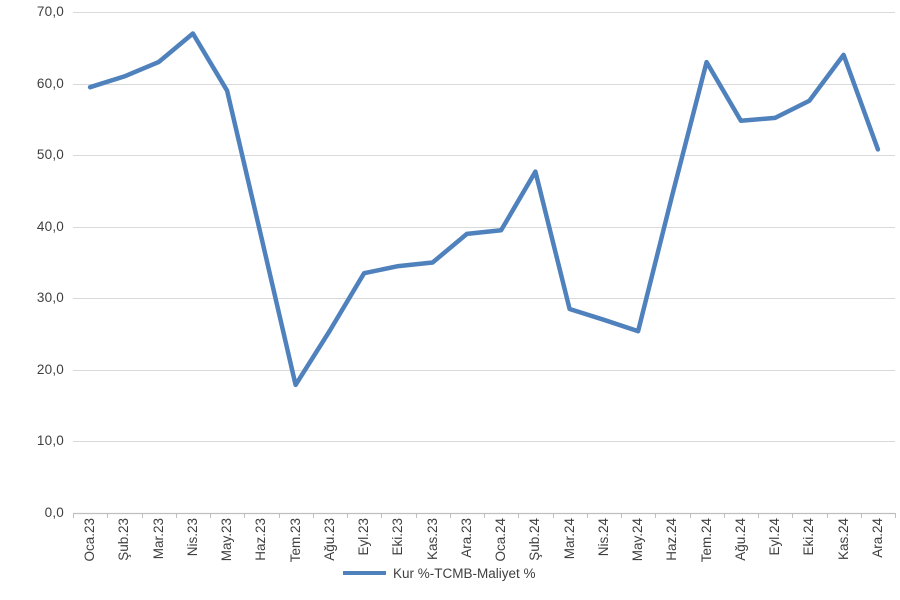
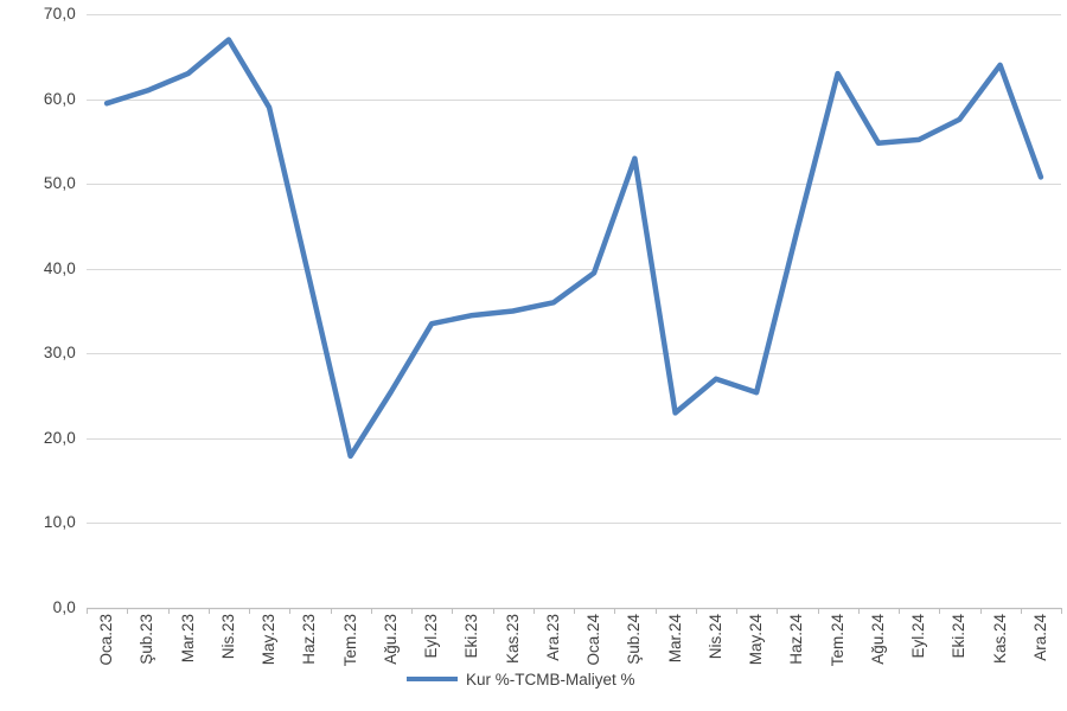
Ara.23: 39 -> 36
Şub.24: 48 -> 53
Mar.24: 28 -> 23
